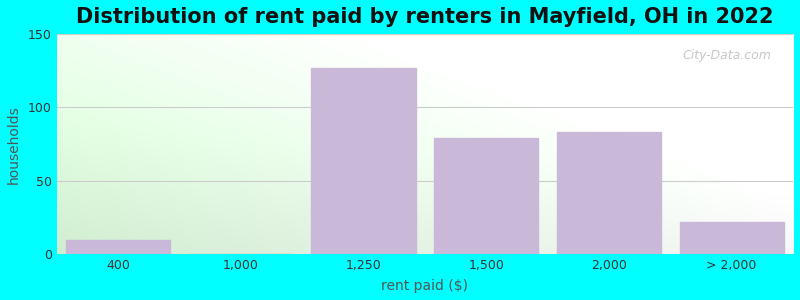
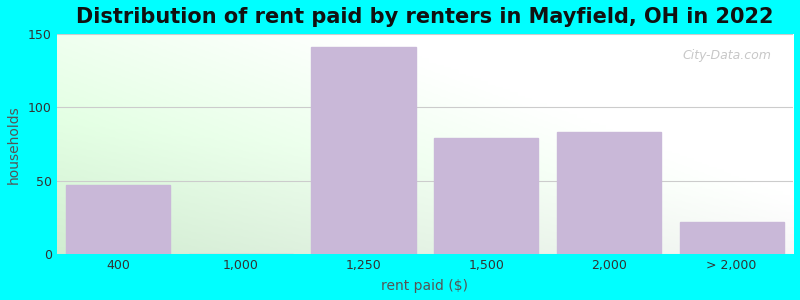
400: 10 -> 47
1,250: 127 -> 141
